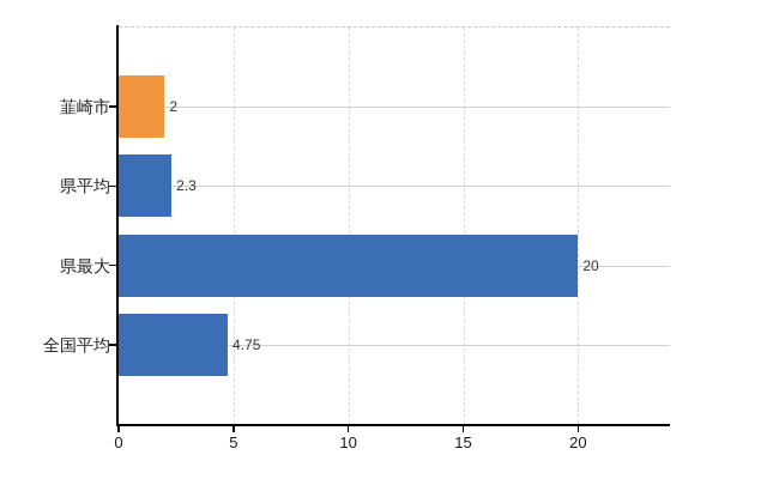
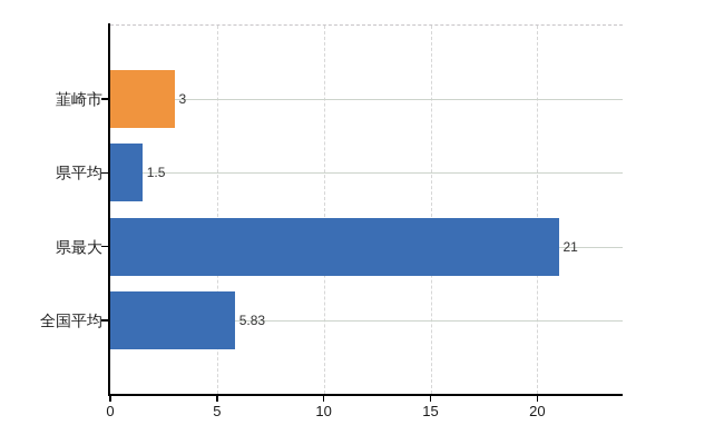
韮崎市: 2 -> 3
県平均: 2.3 -> 1.5
県最大: 20 -> 21
全国平均: 4.75 -> 5.83
